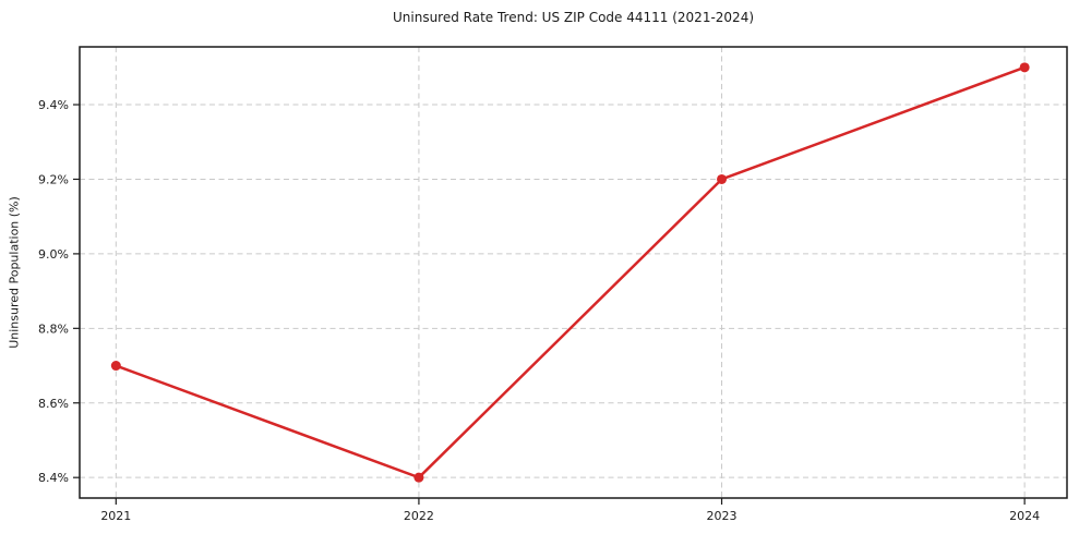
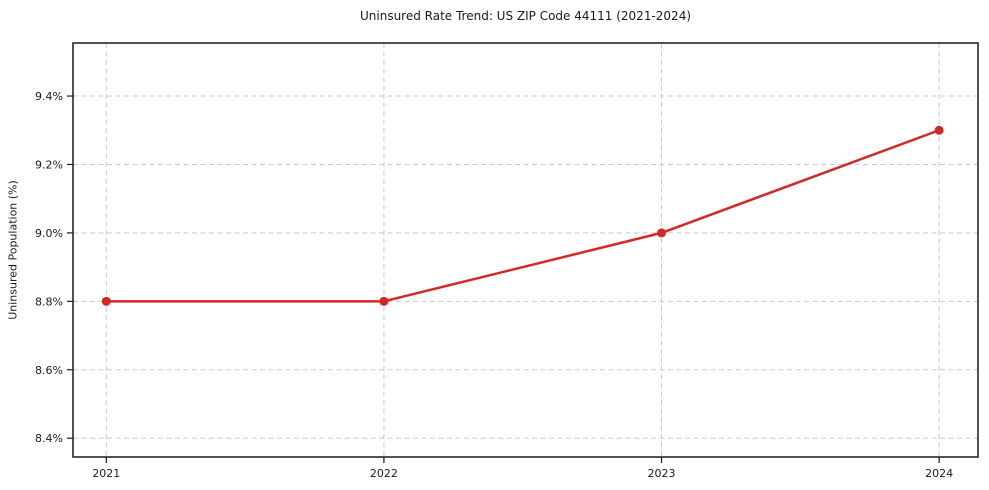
2021: 8.7% -> 8.8%
2022: 8.4% -> 8.8%
2023: 9.2% -> 9.0%
2024: 9.5% -> 9.3%
